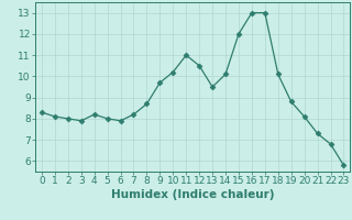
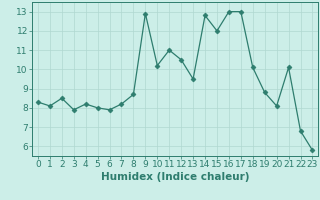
2: 8.0 -> 8.5
9: 9.7 -> 12.9
14: 10.1 -> 12.8
21: 7.3 -> 10.1
